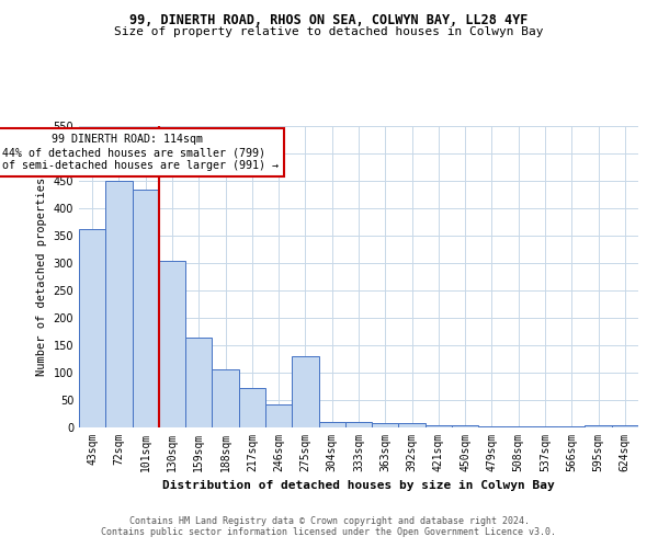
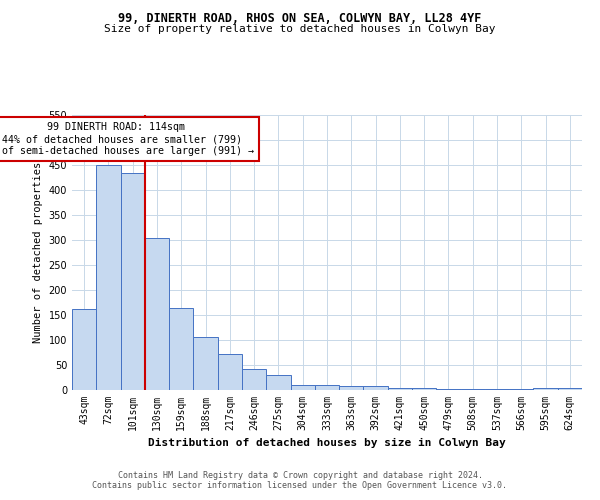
43sqm: 362 -> 163
275sqm: 130 -> 31
